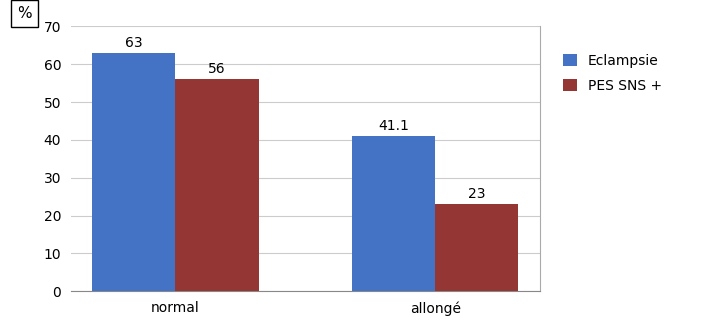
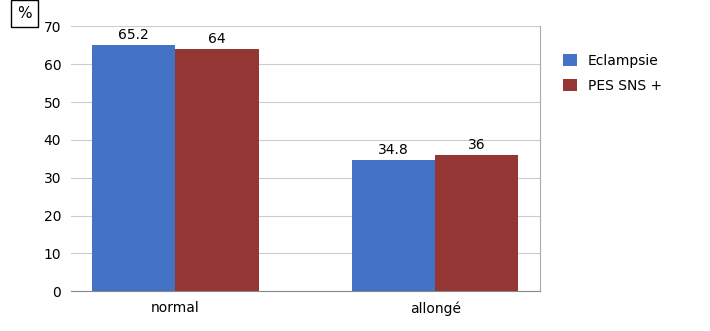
Eclampsie/normal: 63 -> 65.2
PES SNS +/normal: 56 -> 64
Eclampsie/allongé: 41.1 -> 34.8
PES SNS +/allongé: 23 -> 36
